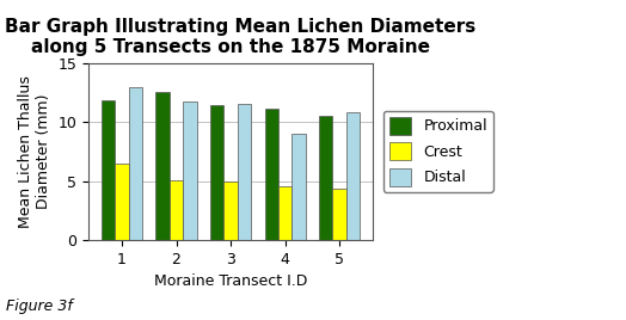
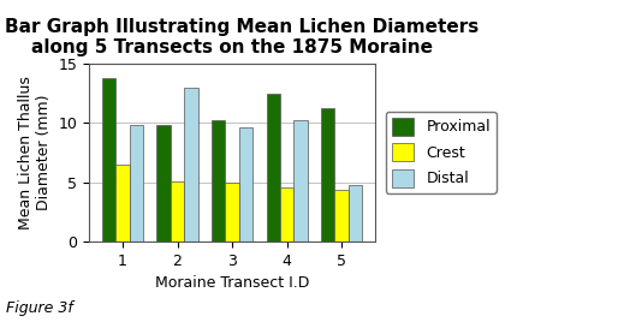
Proximal/1: 11.8 -> 13.8
Distal/1: 13.0 -> 9.8
Proximal/2: 12.5 -> 9.8
Distal/2: 11.7 -> 13.0
Proximal/3: 11.4 -> 10.2
Distal/3: 11.5 -> 9.6
Proximal/4: 11.1 -> 12.4
Distal/4: 9.0 -> 10.2
Proximal/5: 10.5 -> 11.2
Distal/5: 10.8 -> 4.8
